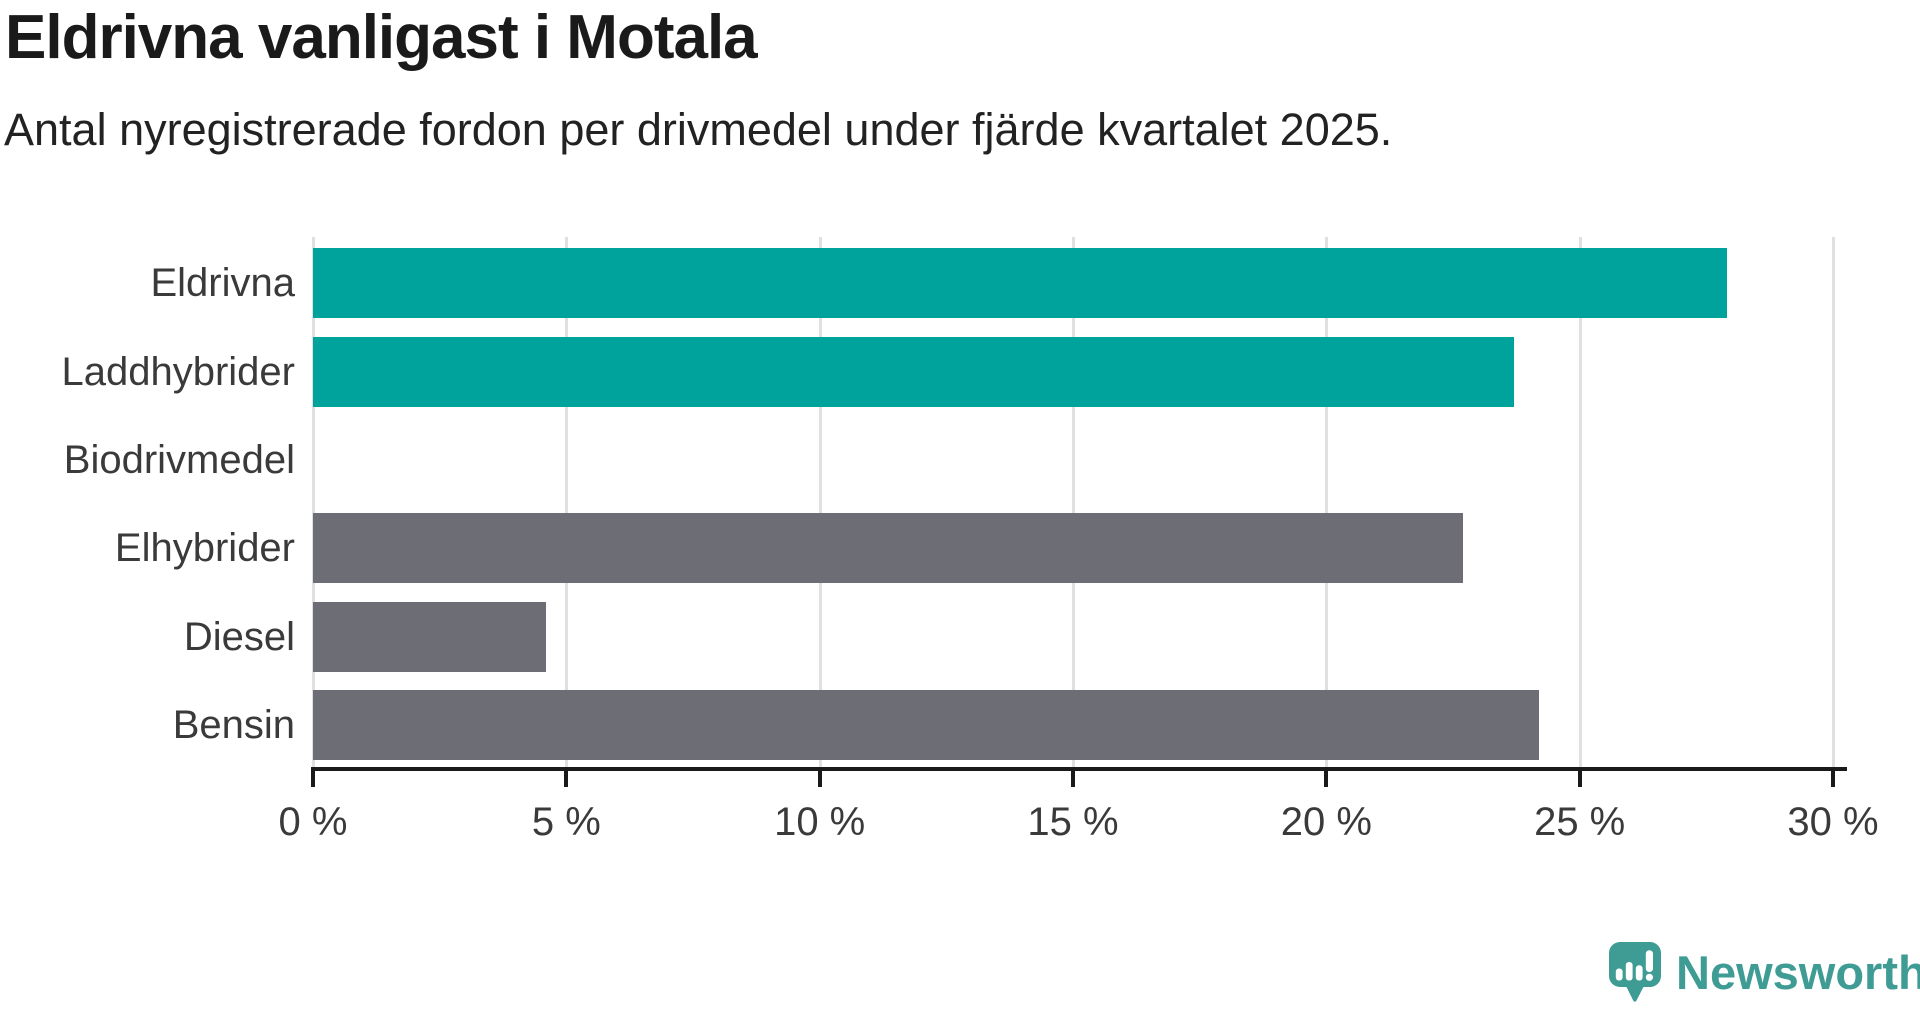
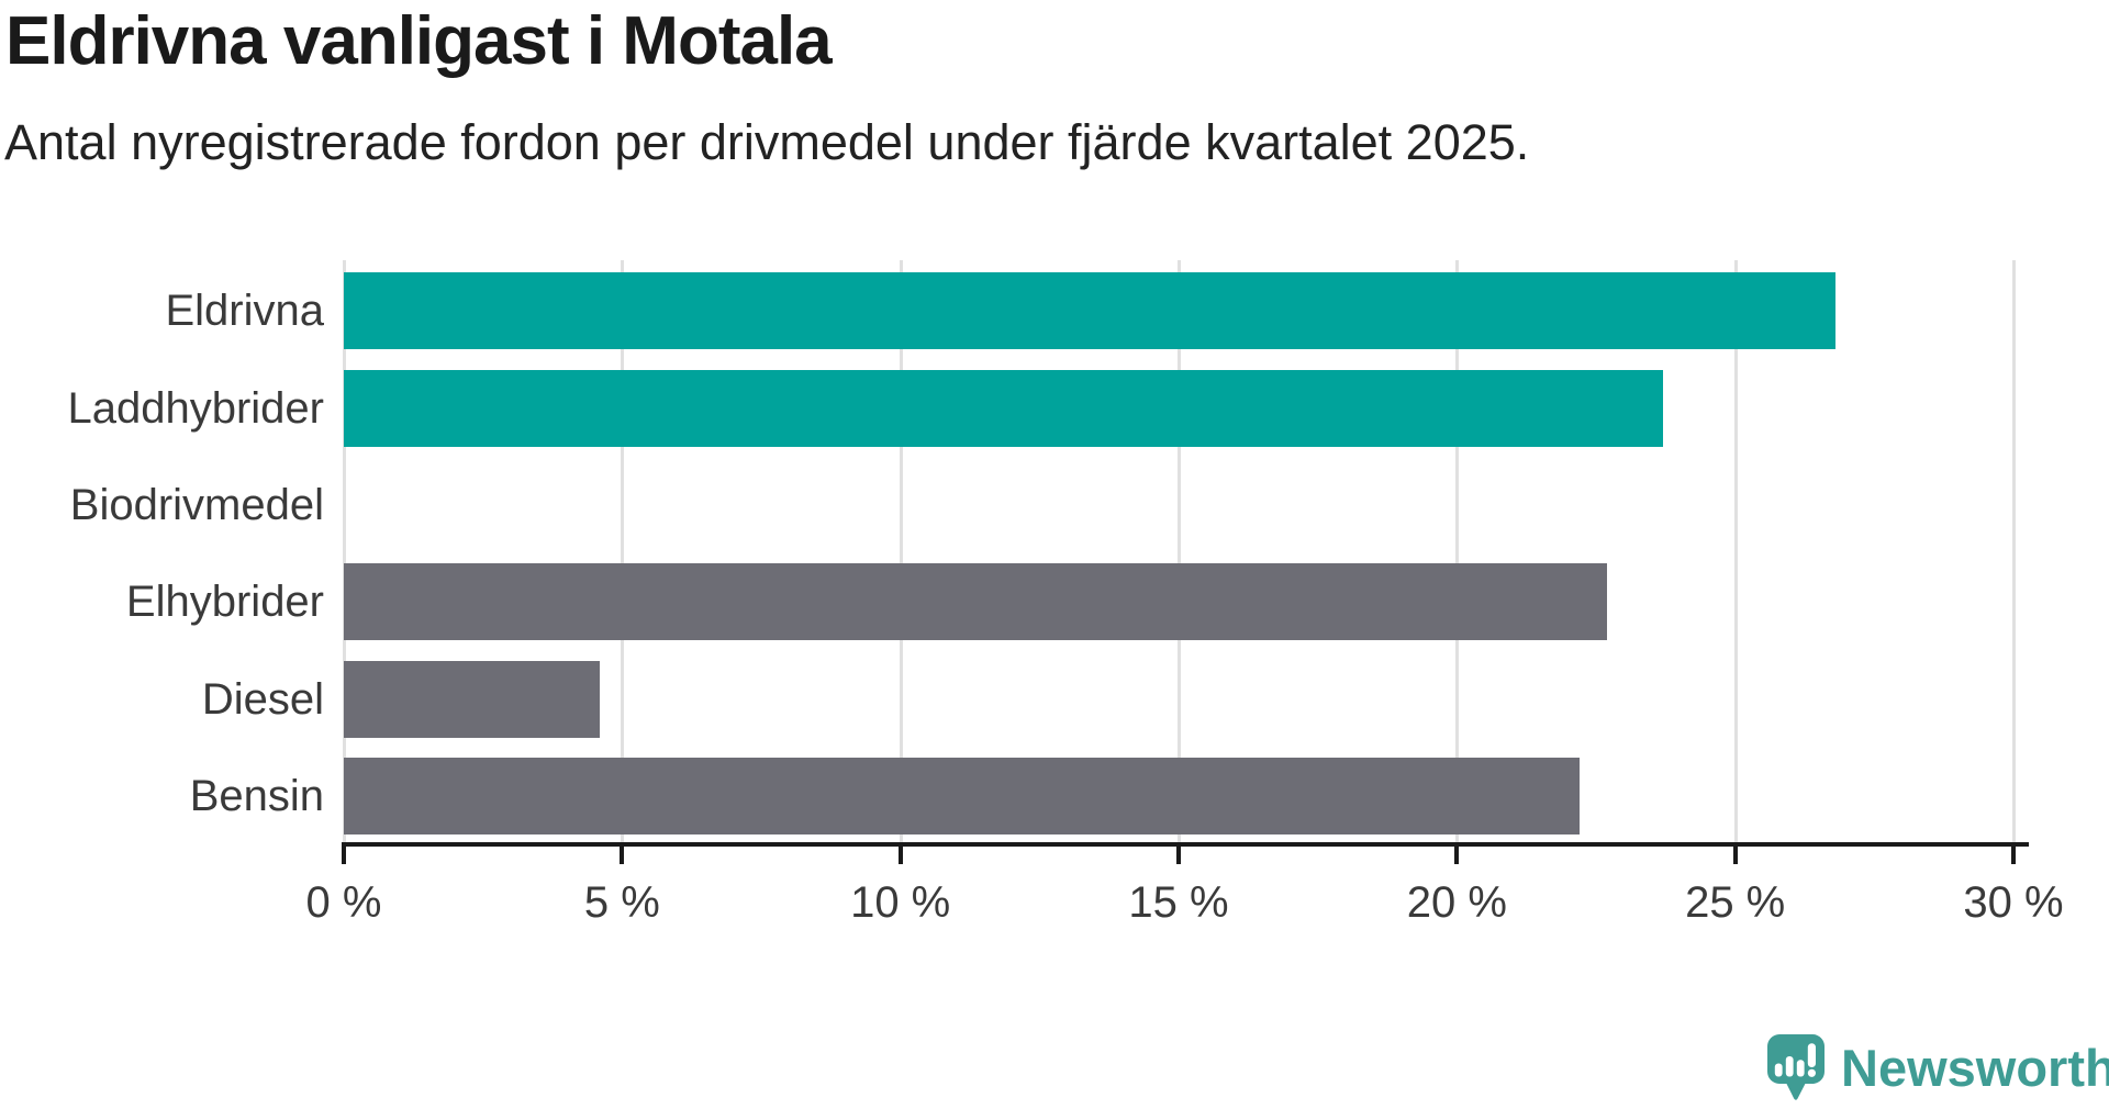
Eldrivna: 27.9% -> 26.8%
Bensin: 24.2% -> 22.2%
